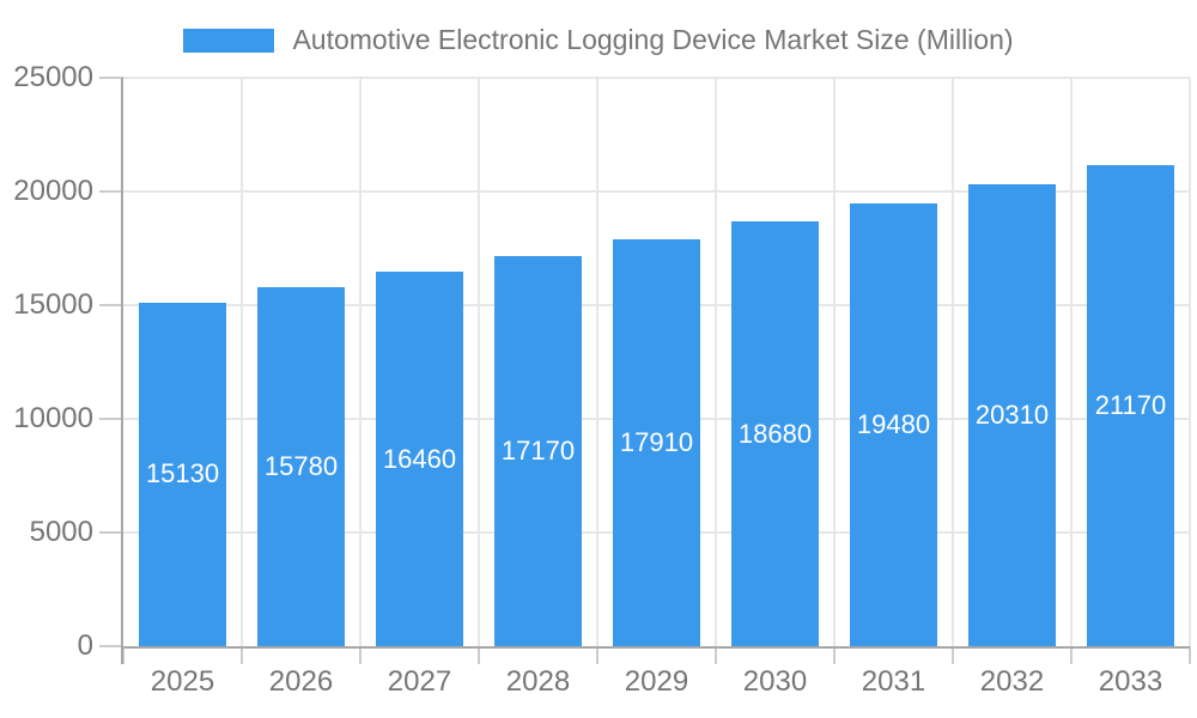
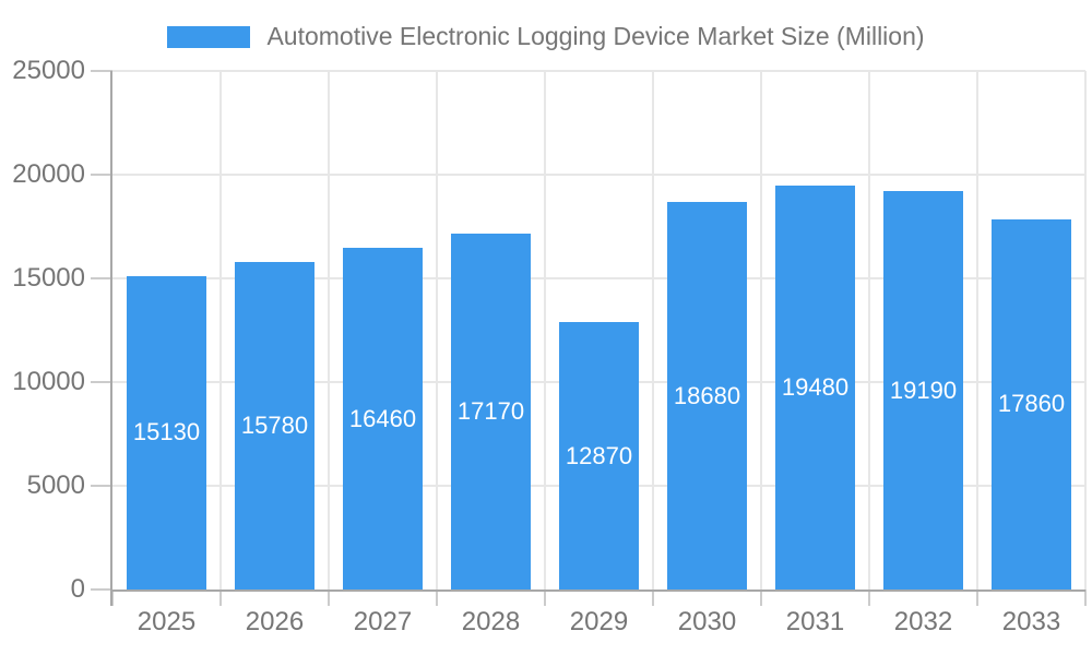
2029: 17910 -> 12870
2032: 20310 -> 19190
2033: 21170 -> 17860
